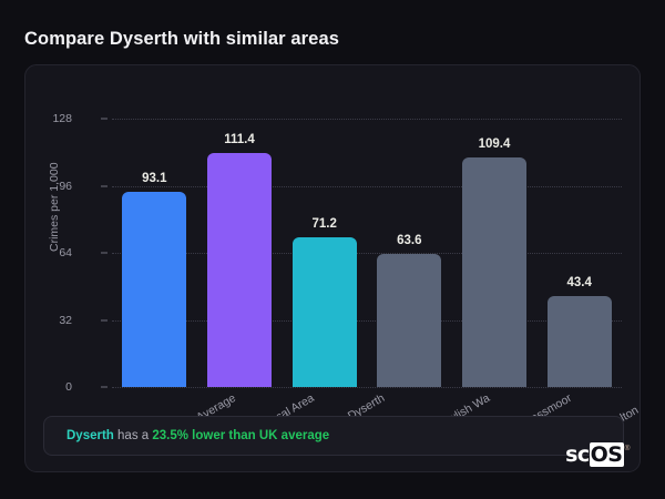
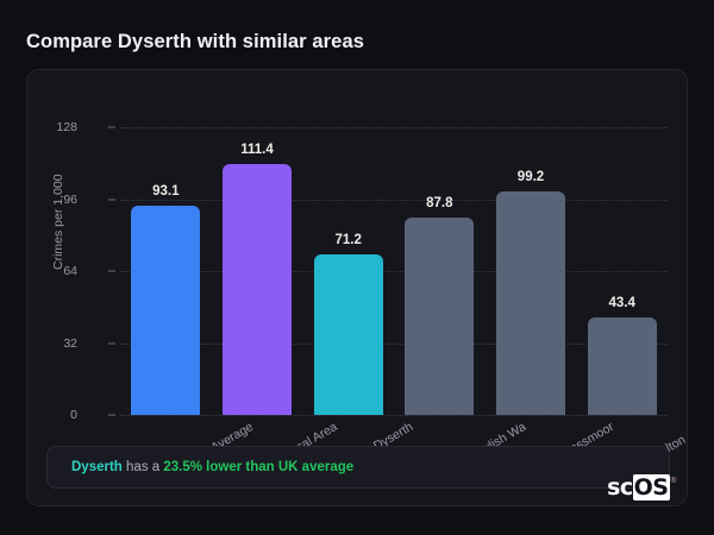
Dawlish Wa: 63.6 -> 87.8
Grassmoor: 109.4 -> 99.2
